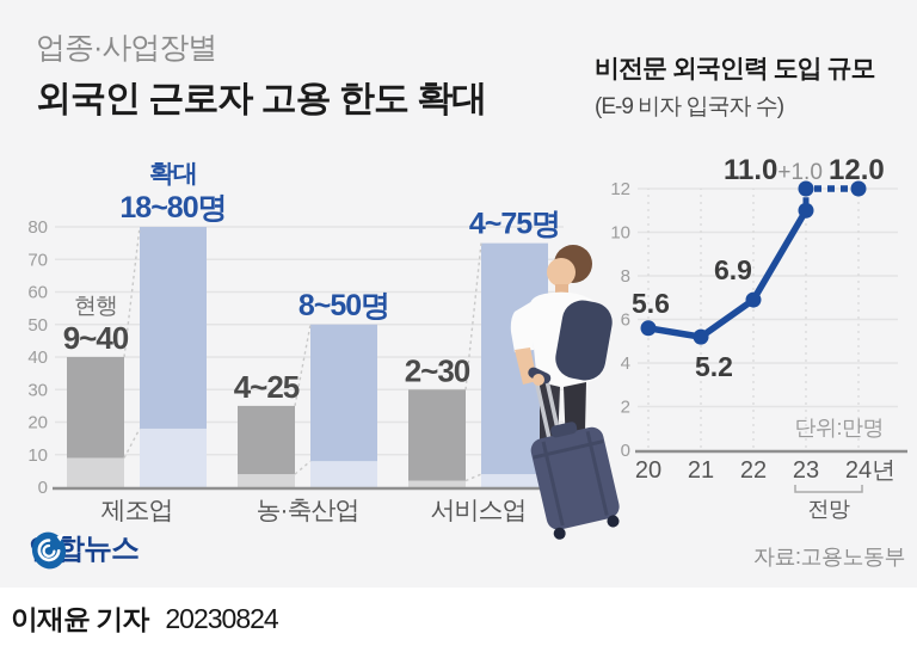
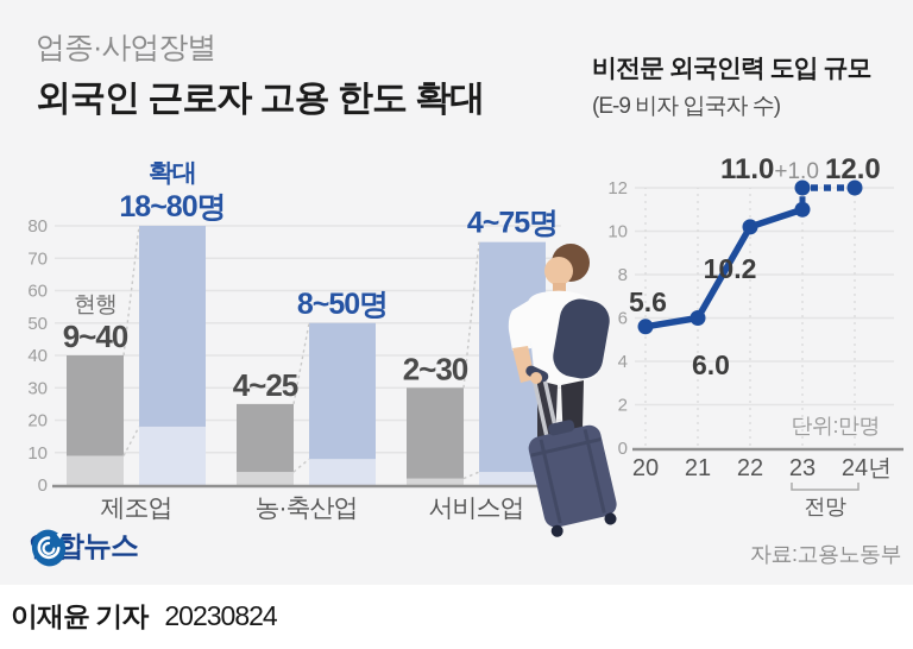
비전문 외국인력 도입 규모 (E-9 비자 입국자 수)/21: 5.2 -> 6.0
비전문 외국인력 도입 규모 (E-9 비자 입국자 수)/22: 6.9 -> 10.2
